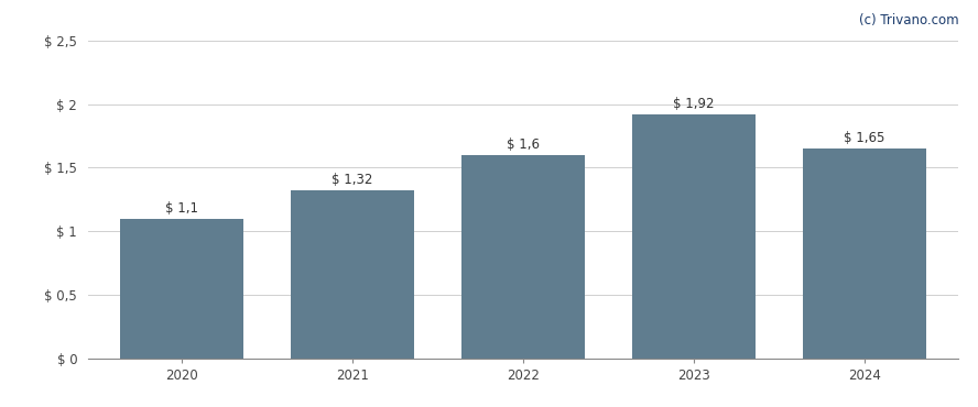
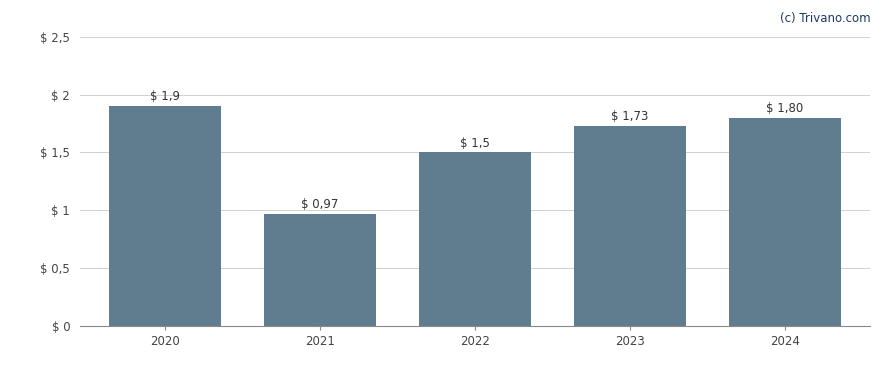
2020: 1,1 -> 1,9
2021: 1,32 -> 0,97
2022: 1,6 -> 1,5
2023: 1,92 -> 1,73
2024: 1,65 -> 1,80
